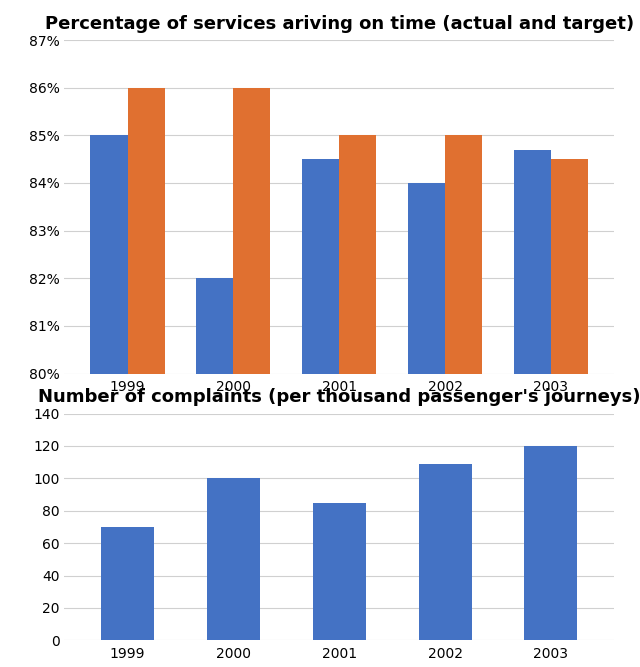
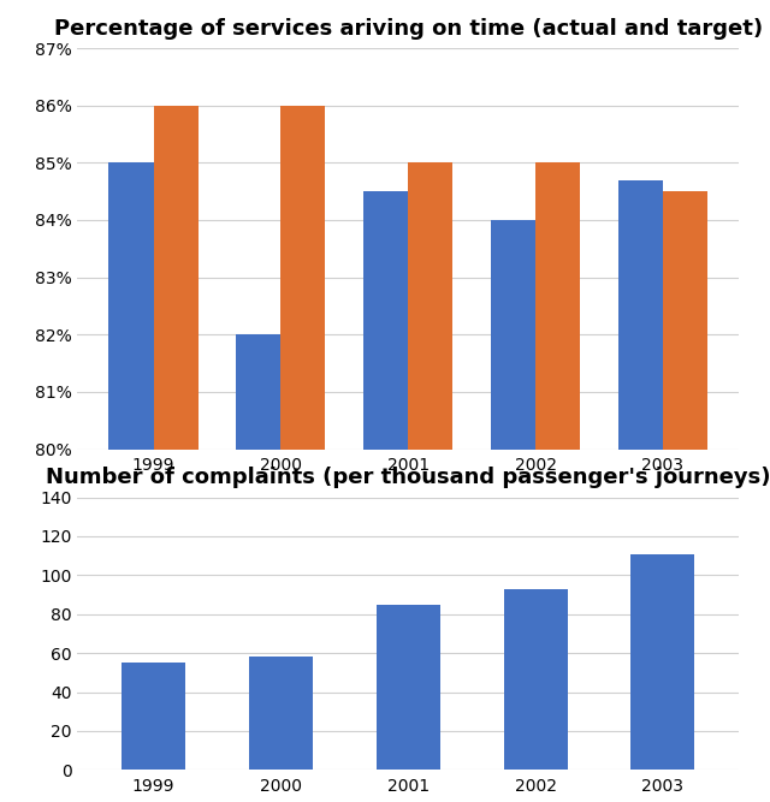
Number of complaints (per thousand passenger's journeys)/1999: 70 -> 55
Number of complaints (per thousand passenger's journeys)/2000: 100 -> 58
Number of complaints (per thousand passenger's journeys)/2002: 109 -> 93
Number of complaints (per thousand passenger's journeys)/2003: 120 -> 111
